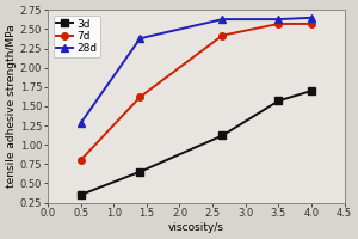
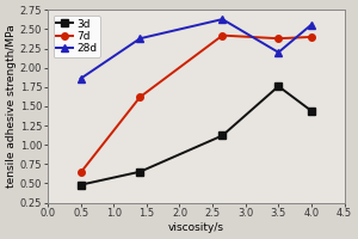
3d/0.5: 0.35 -> 0.48
7d/0.5: 0.80 -> 0.64
28d/0.5: 1.28 -> 1.86
3d/3.5: 1.57 -> 1.76
7d/3.5: 2.57 -> 2.38
28d/3.5: 2.63 -> 2.20
3d/4.0: 1.70 -> 1.44
7d/4.0: 2.57 -> 2.40
28d/4.0: 2.65 -> 2.56
